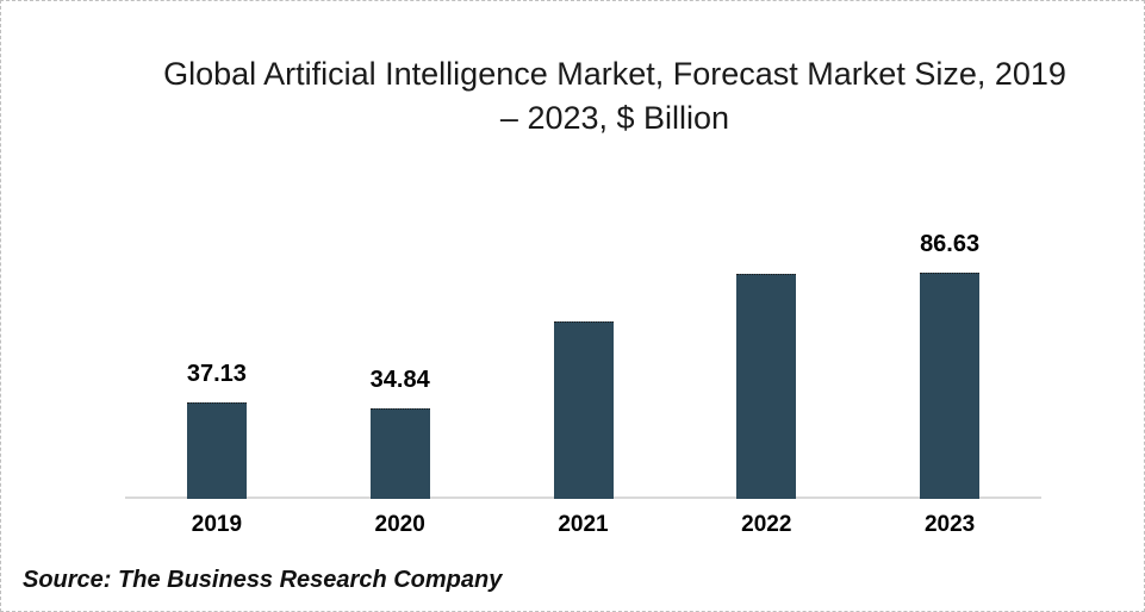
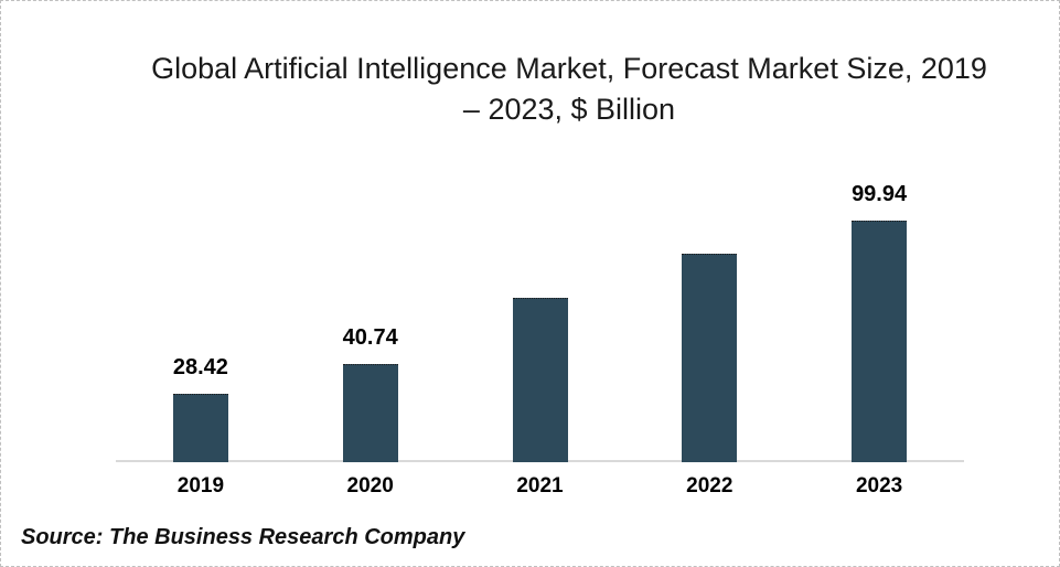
2019: 37.13 -> 28.42
2020: 34.84 -> 40.74
2023: 86.63 -> 99.94
